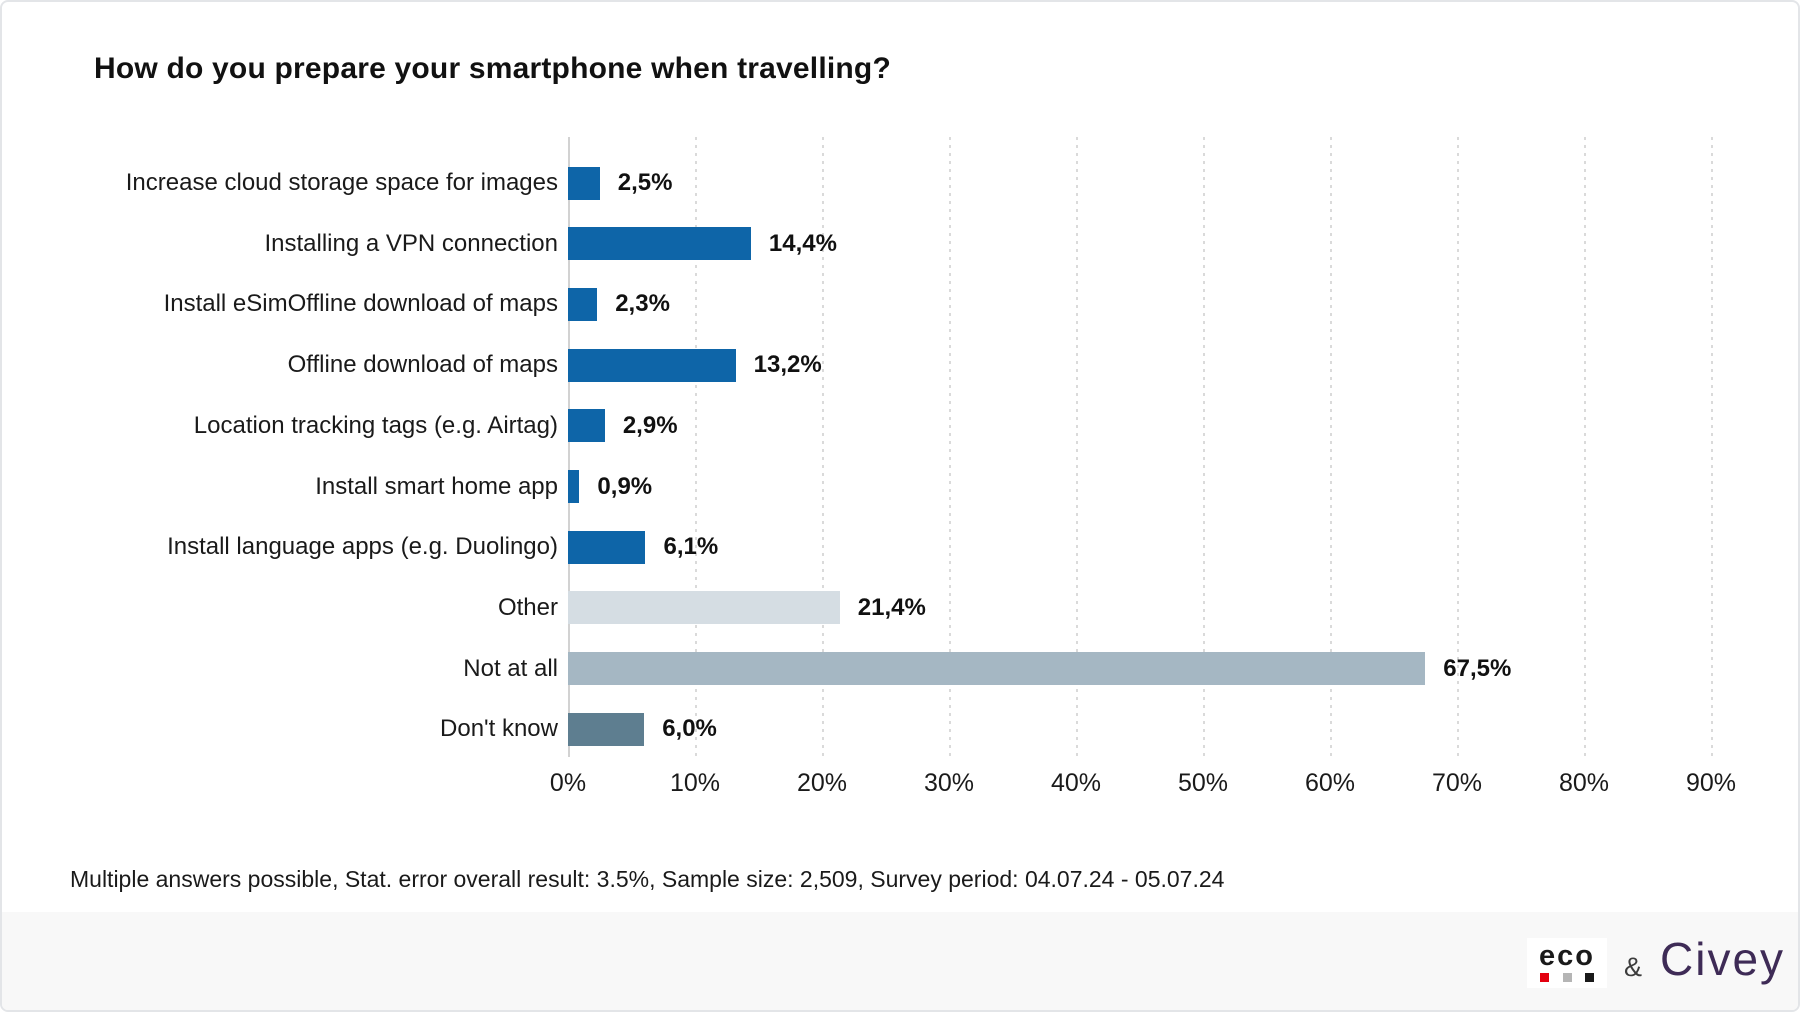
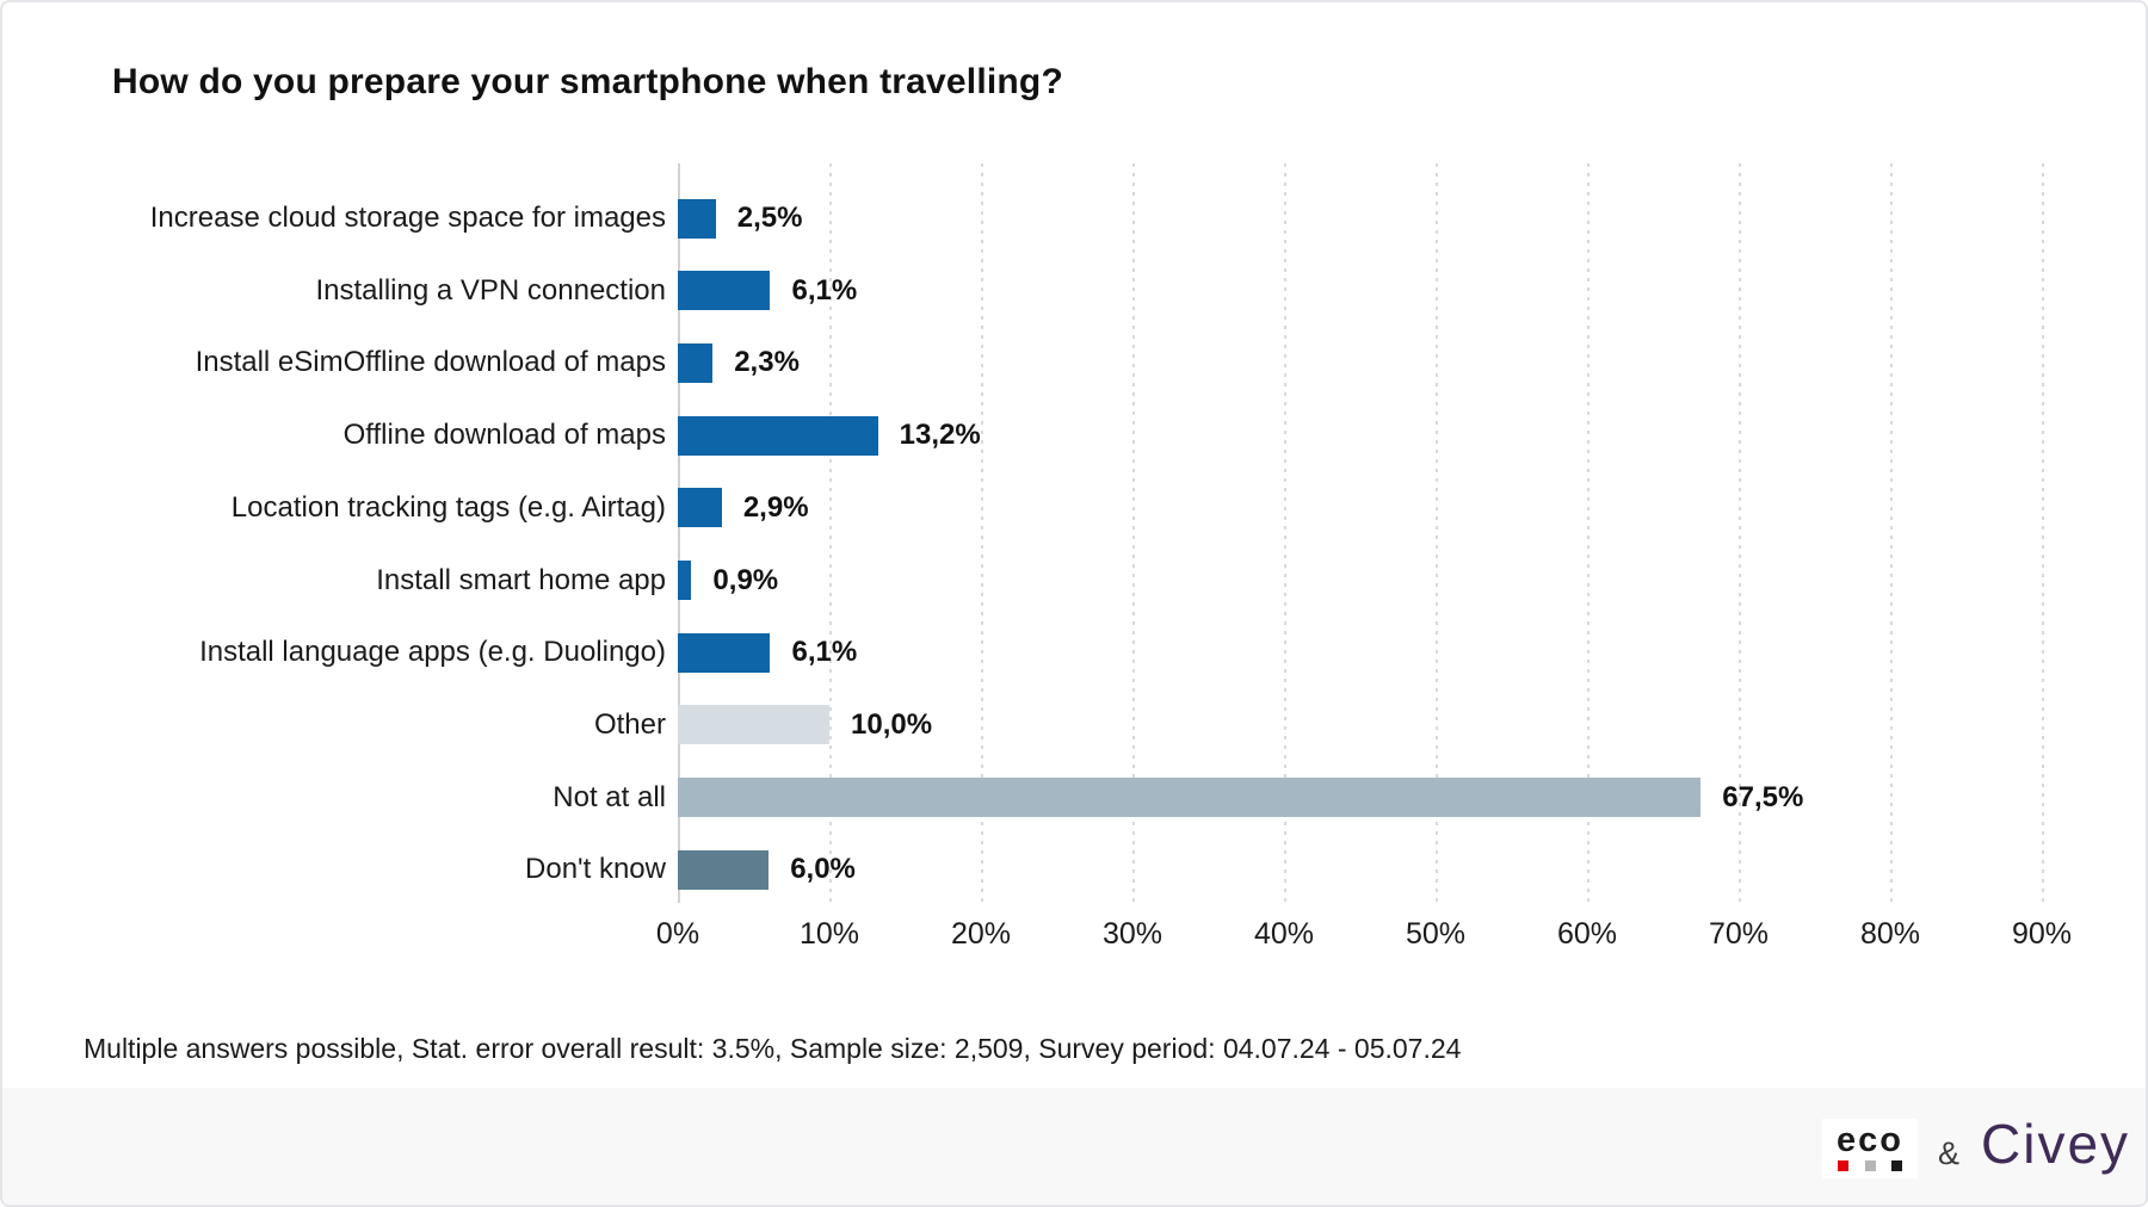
Installing a VPN connection: 14,4% -> 6,1%
Other: 21,4% -> 10,0%
